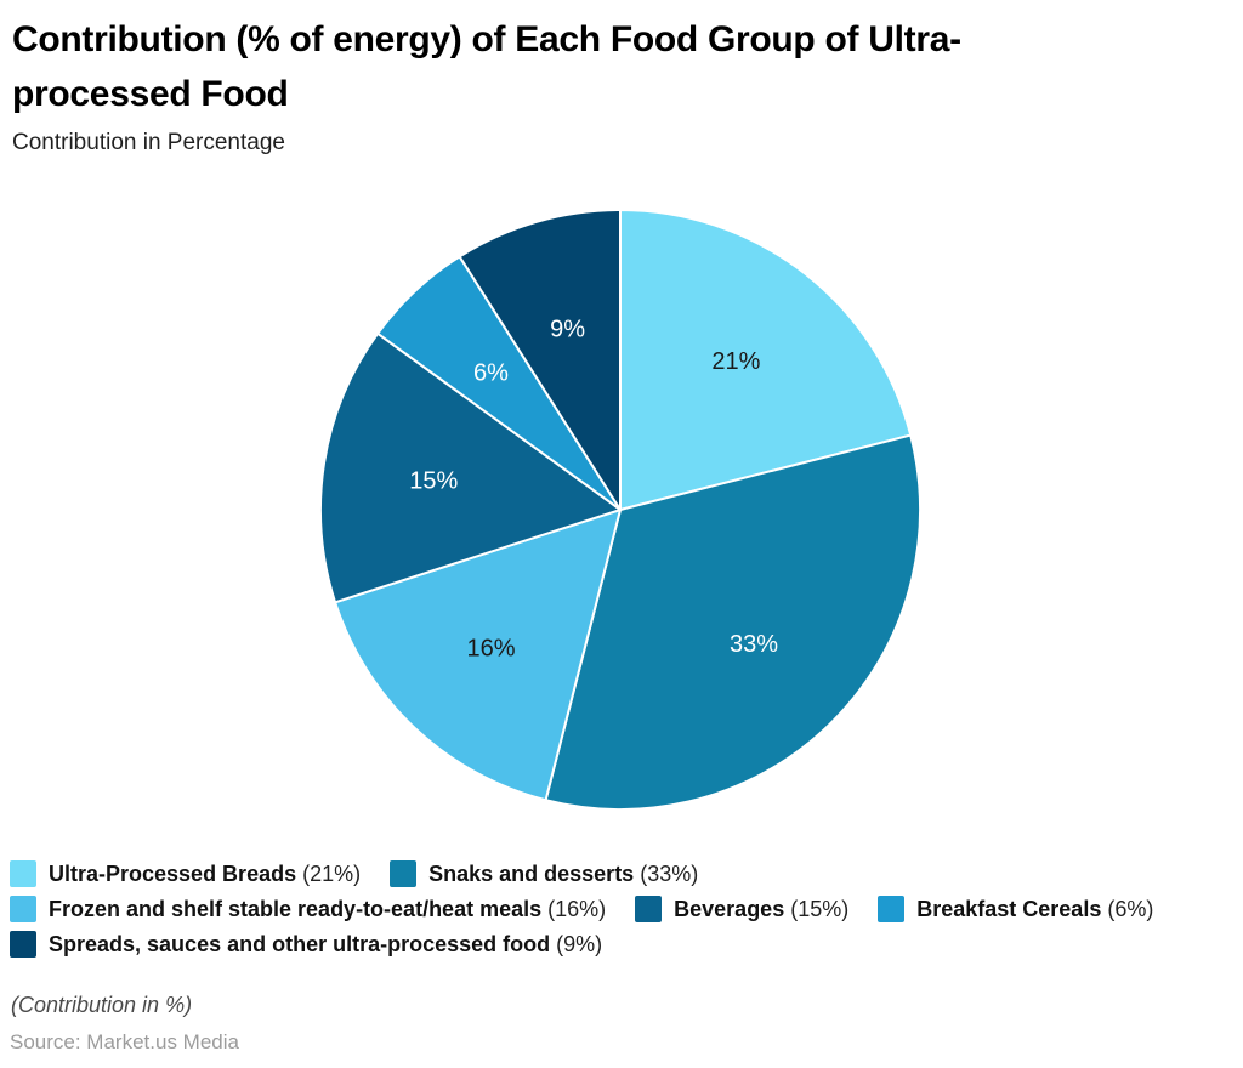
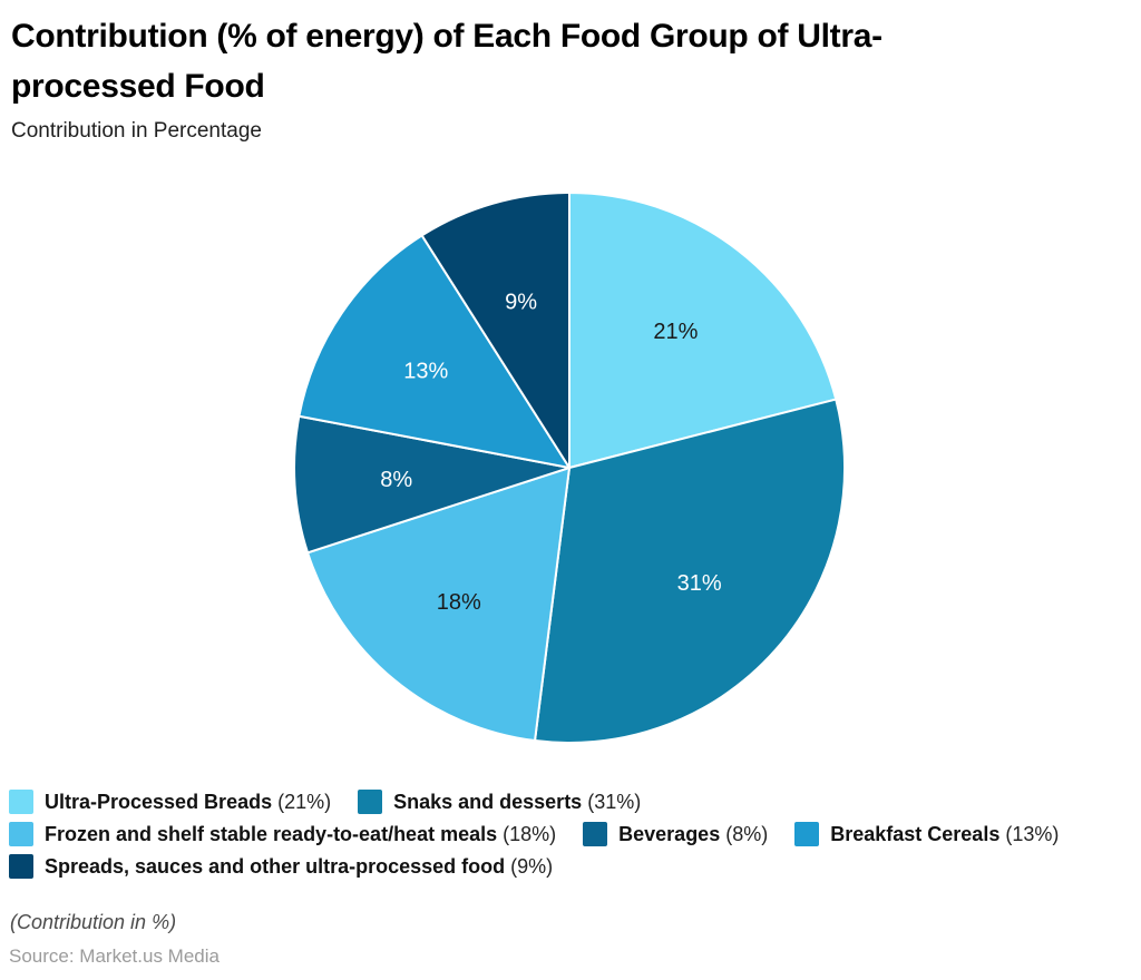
Snaks and desserts: 33% -> 31%
Frozen and shelf stable ready-to-eat/heat meals: 16% -> 18%
Beverages: 15% -> 8%
Breakfast Cereals: 6% -> 13%
